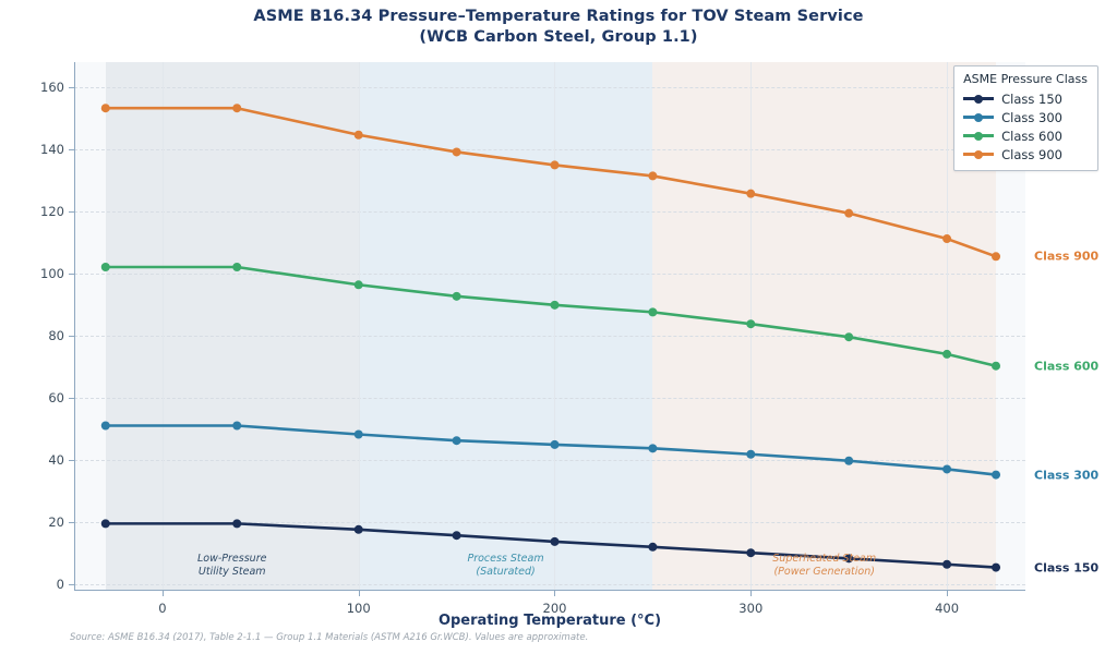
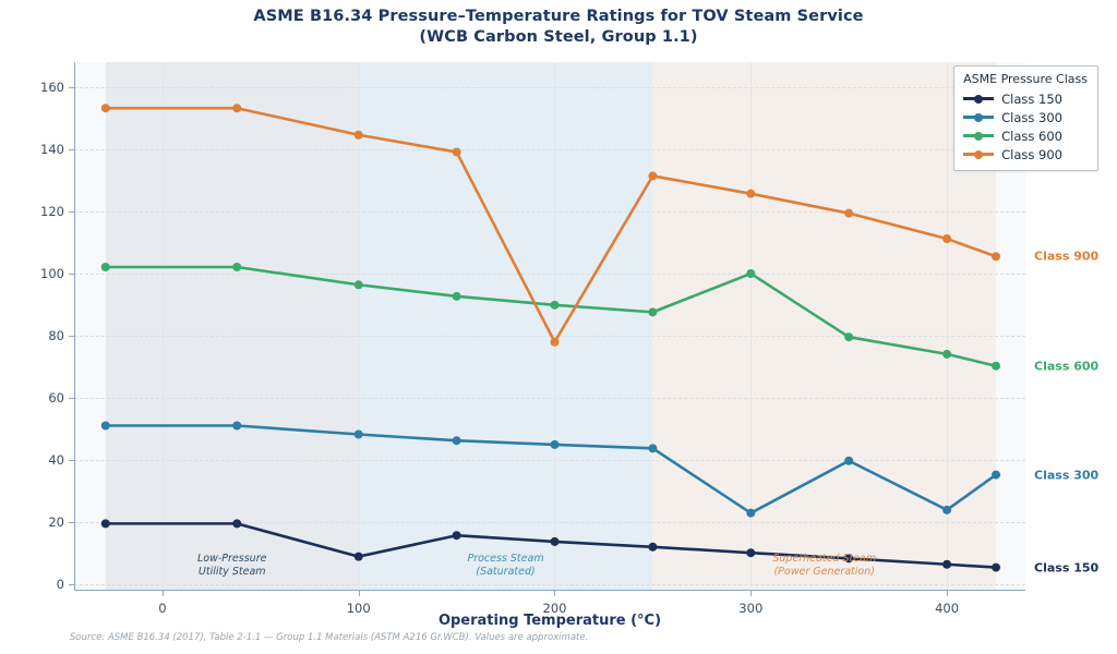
Class 150/100: 18 -> 9
Class 900/200: 135 -> 78
Class 300/300: 42 -> 23
Class 600/300: 84 -> 100
Class 300/400: 37 -> 24
